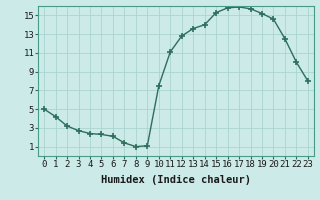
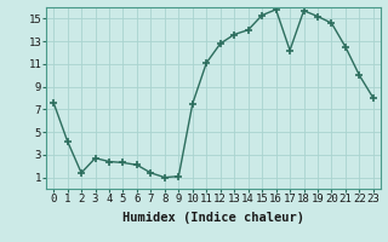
0: 5.0 -> 7.6
2: 3.2 -> 1.4
17: 15.9 -> 12.2
